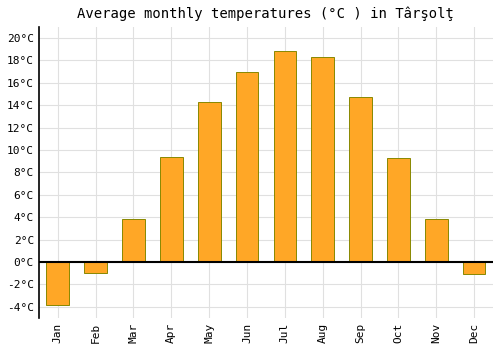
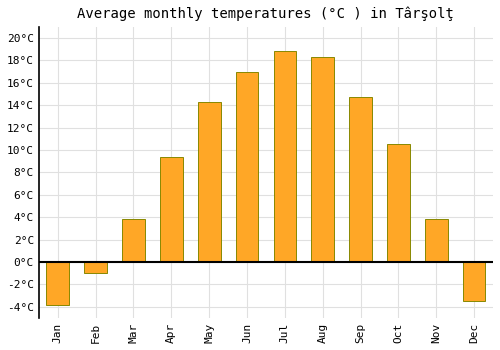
Oct: 9.3°C -> 10.5°C
Dec: -1.1°C -> -3.5°C
